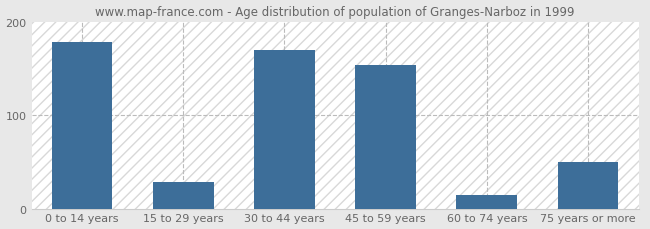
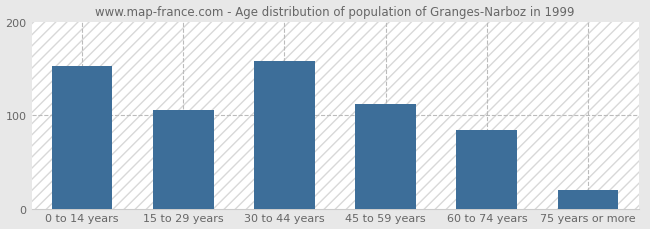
0 to 14 years: 178 -> 152
15 to 29 years: 28 -> 105
30 to 44 years: 170 -> 158
45 to 59 years: 154 -> 112
60 to 74 years: 14 -> 84
75 years or more: 50 -> 20
